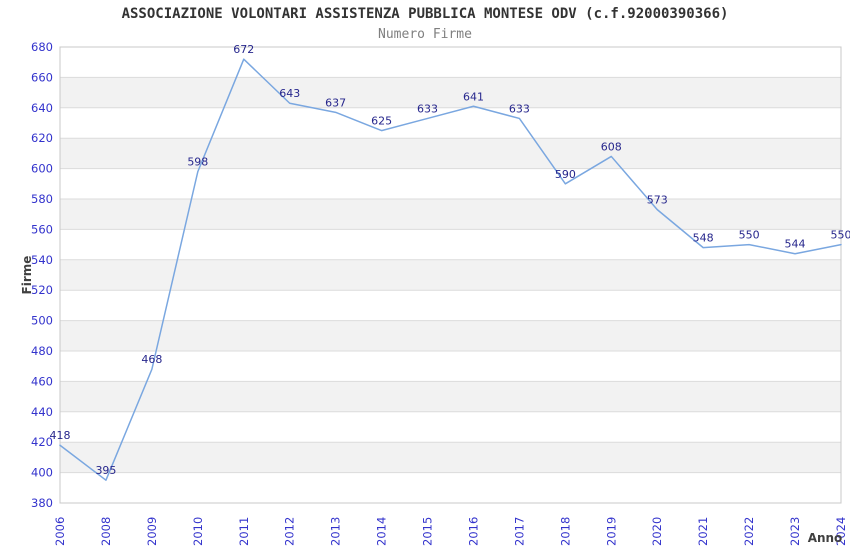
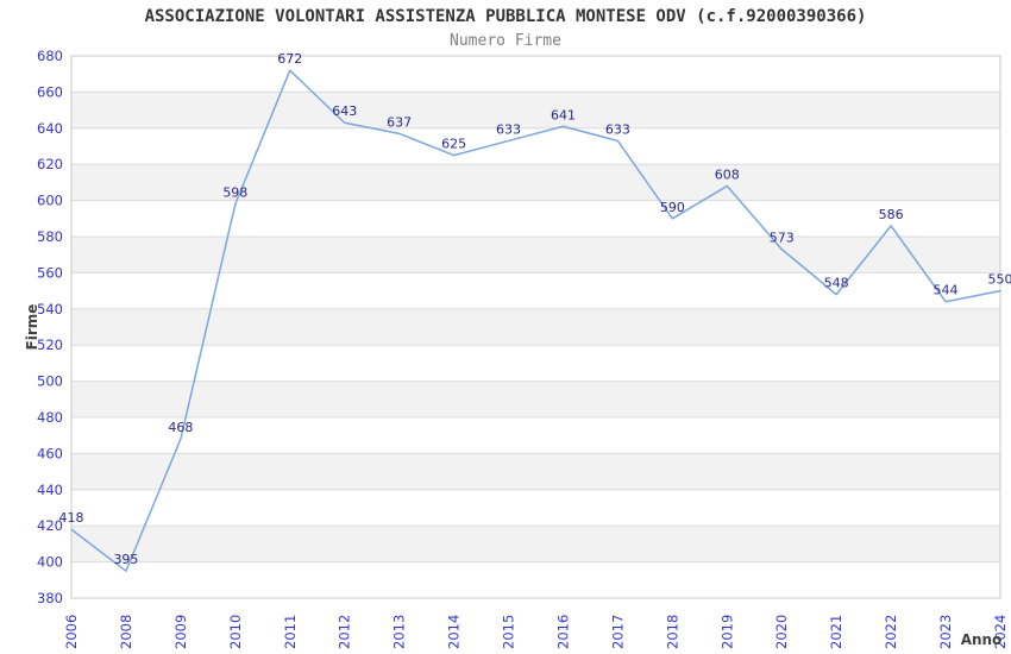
2022: 550 -> 586
